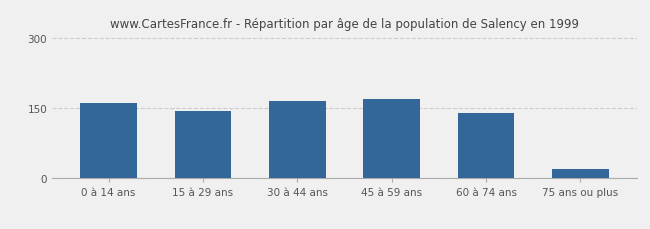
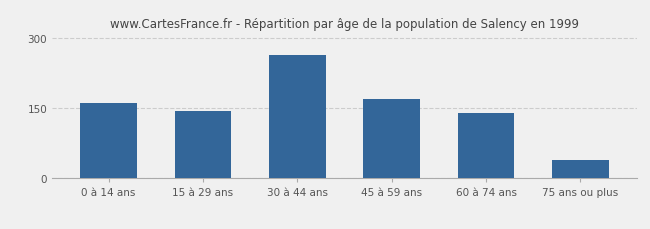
30 à 44 ans: 166 -> 265
75 ans ou plus: 21 -> 40
